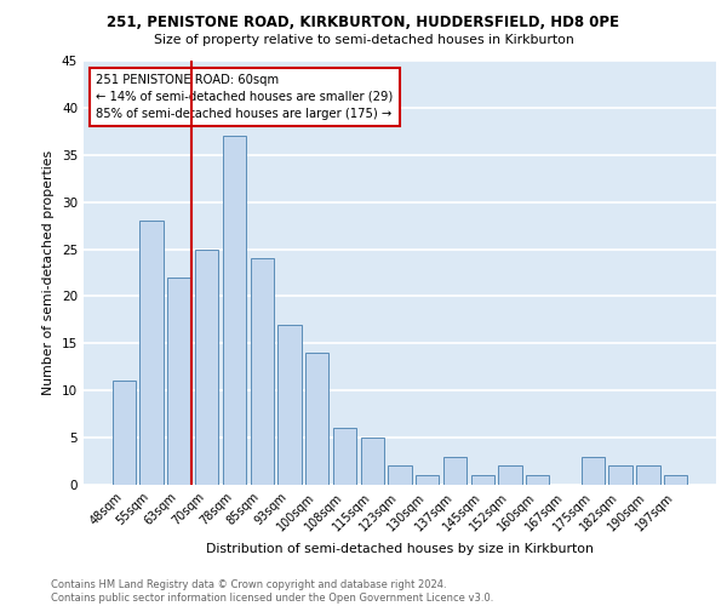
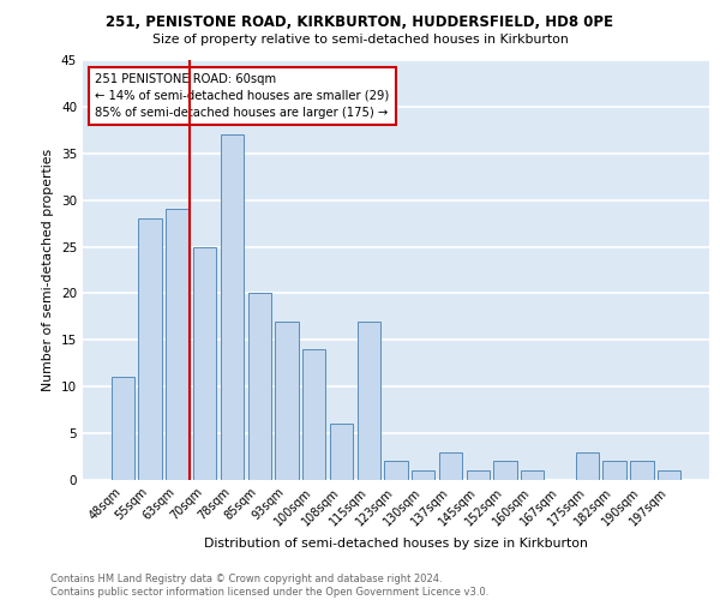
63sqm: 22 -> 29
85sqm: 24 -> 20
115sqm: 5 -> 17
